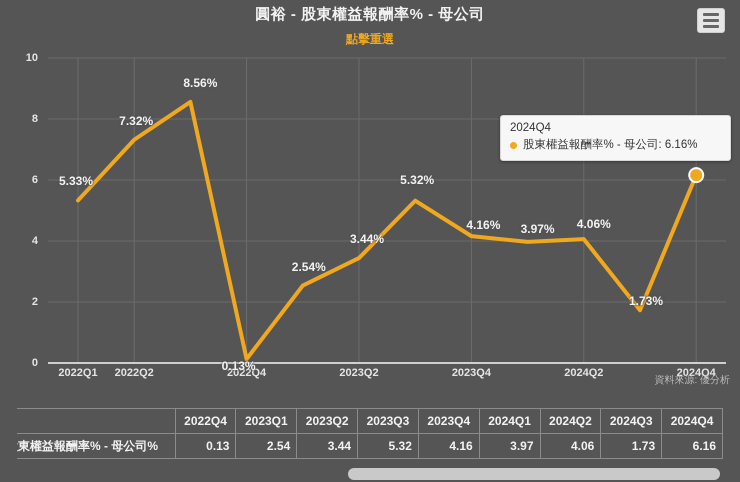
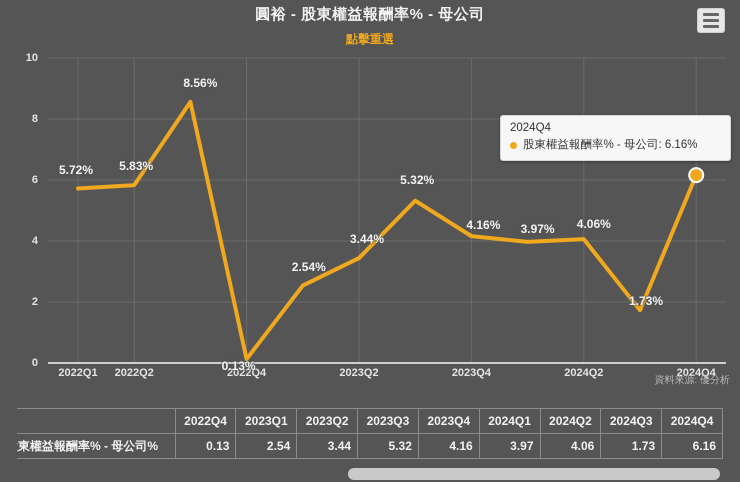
2022Q1: 5.33% -> 5.72%
2022Q2: 7.32% -> 5.83%
